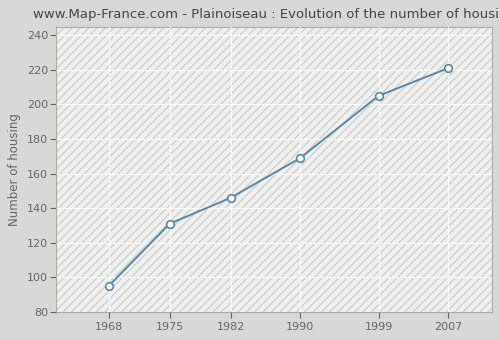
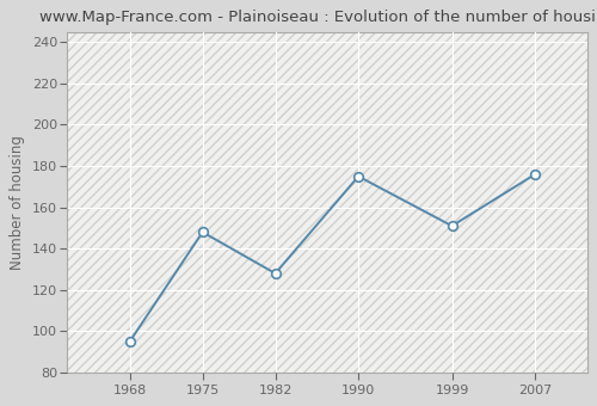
1975: 131 -> 148
1982: 146 -> 128
1990: 169 -> 175
1999: 205 -> 151
2007: 221 -> 176
